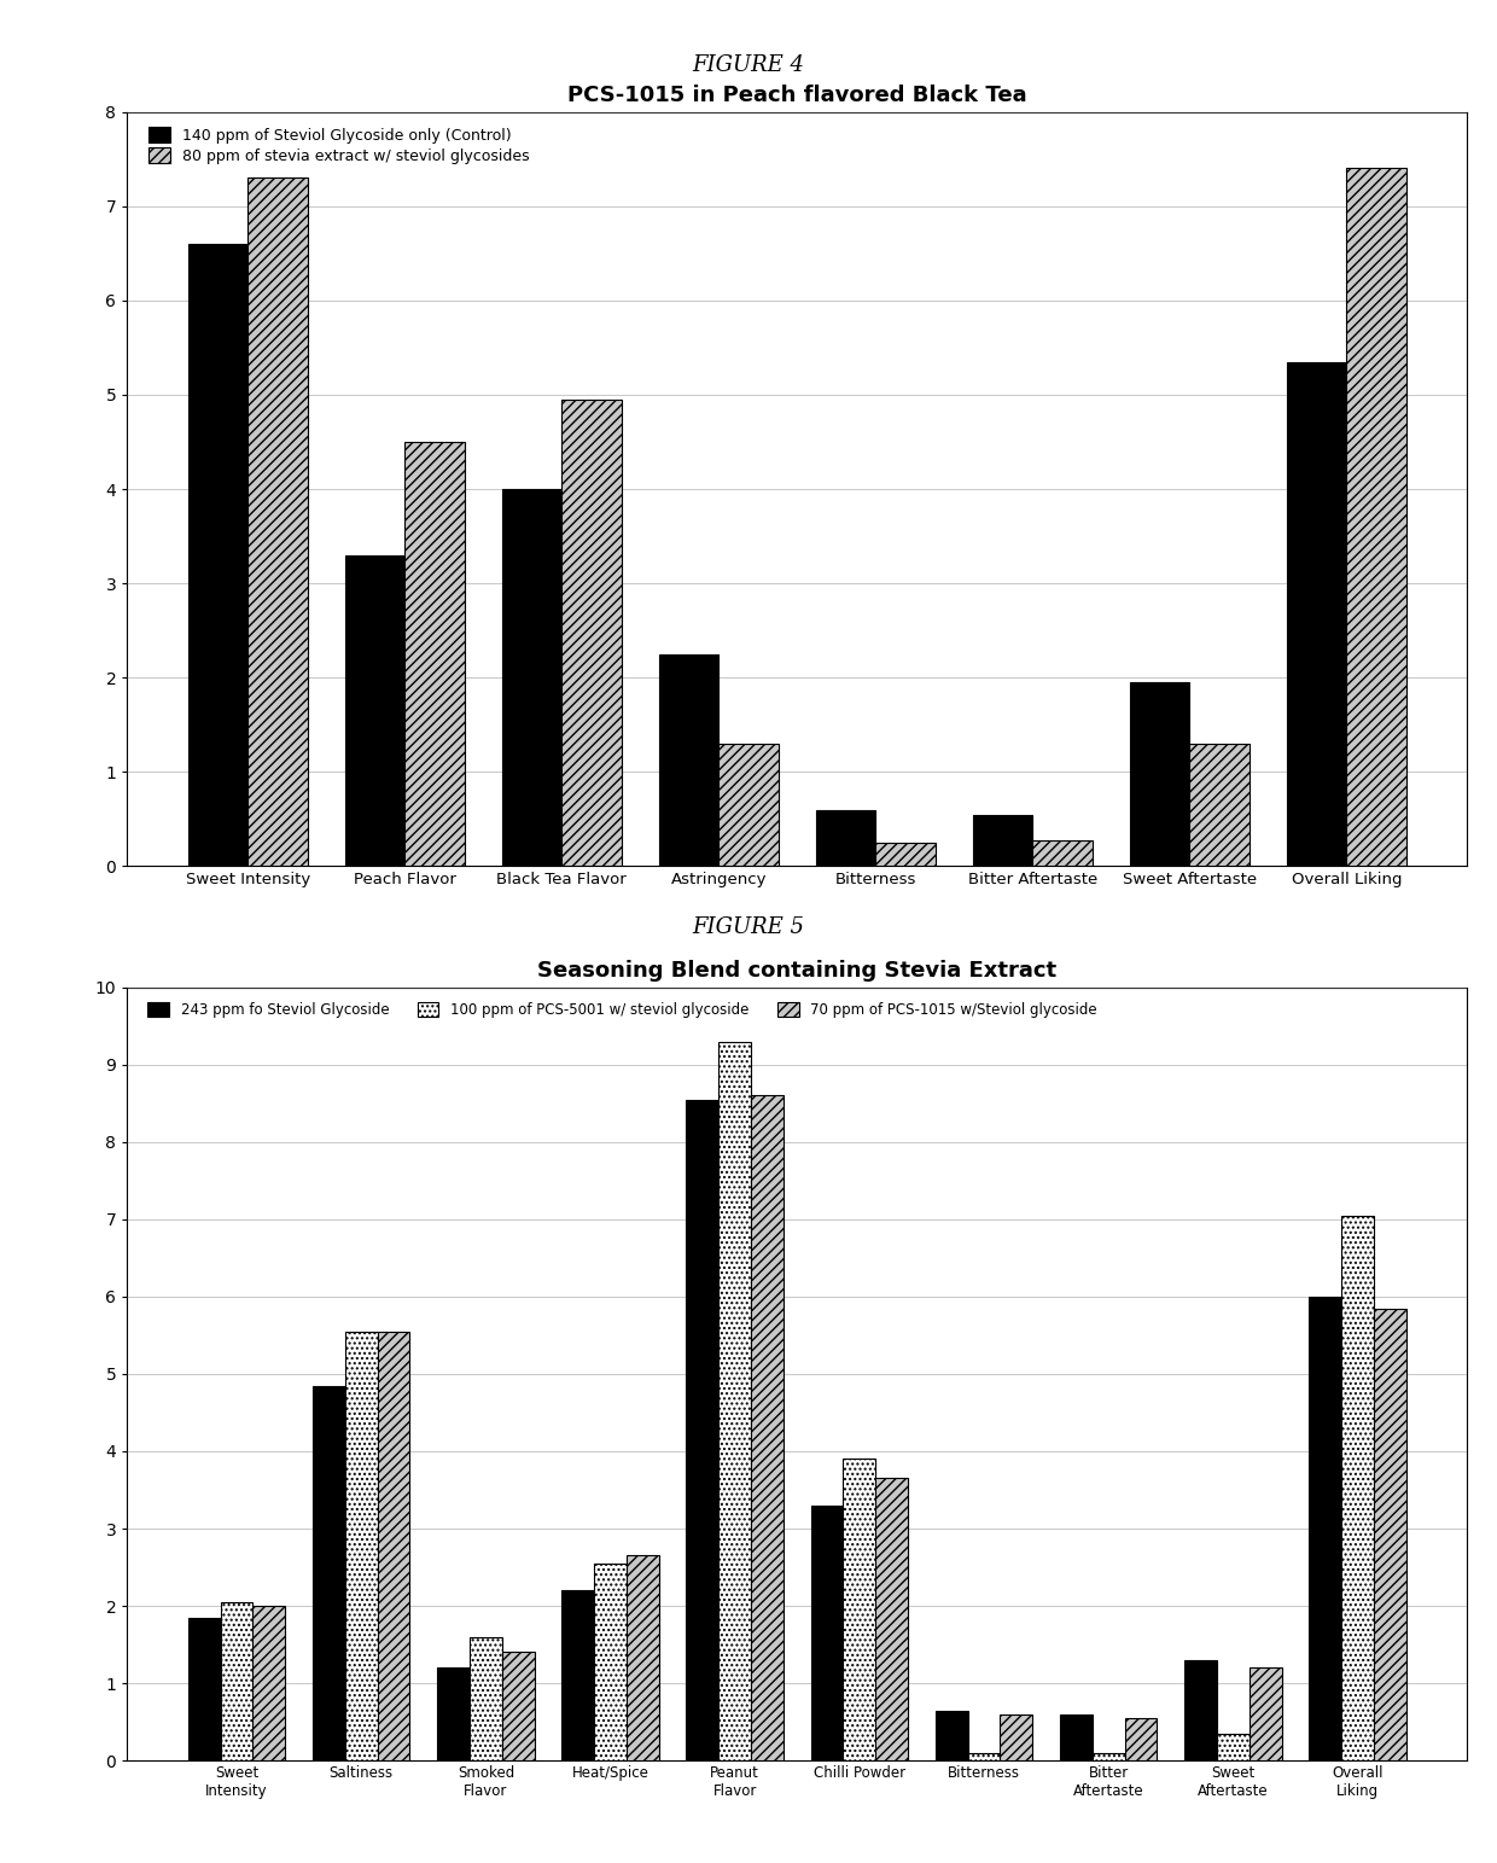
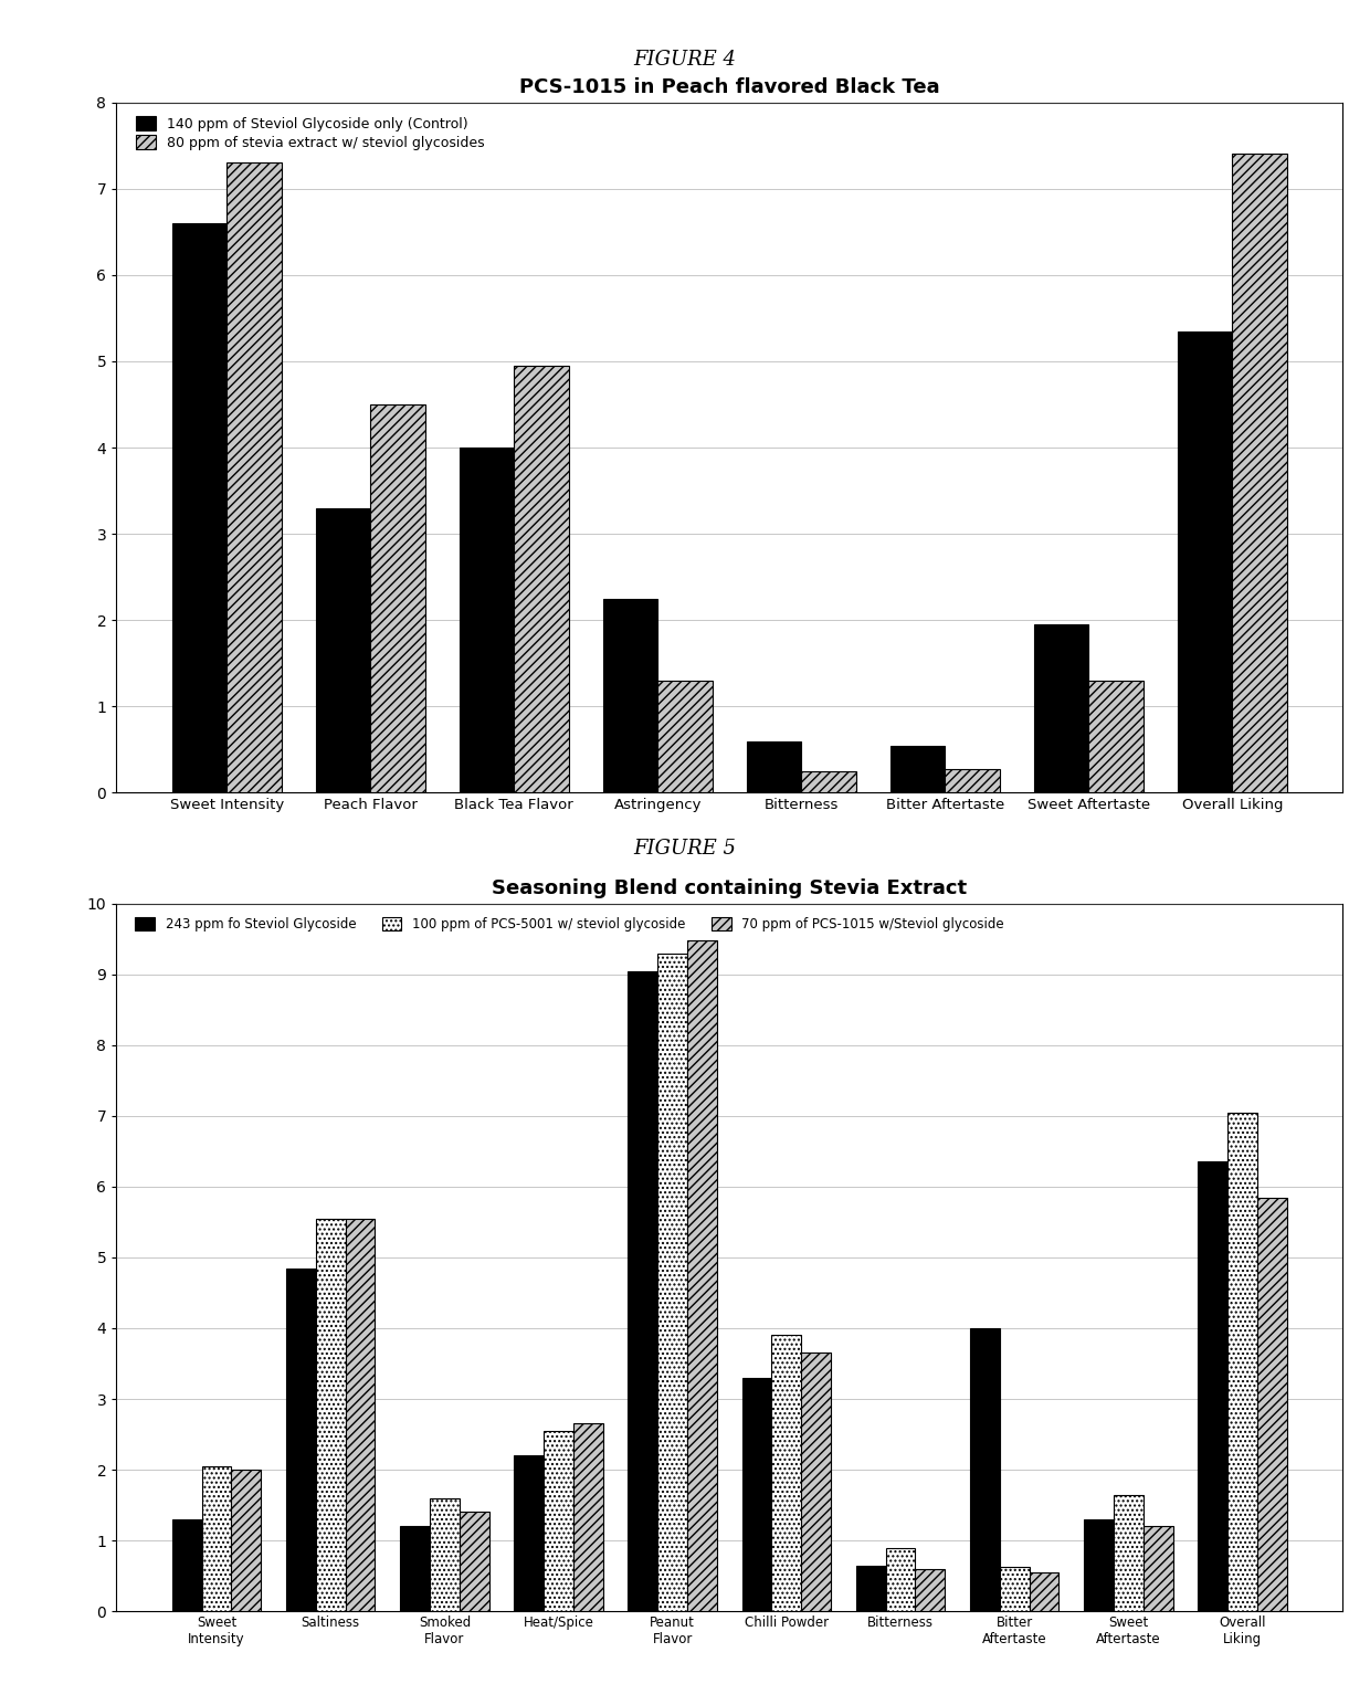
Seasoning Blend containing Stevia Extract/243 ppm fo Steviol Glycoside/Sweet Intensity: 1.85 -> 1.30
Seasoning Blend containing Stevia Extract/243 ppm fo Steviol Glycoside/Peanut Flavor: 8.55 -> 9.04
Seasoning Blend containing Stevia Extract/70 ppm of PCS-1015 w/Steviol glycoside/Peanut Flavor: 8.60 -> 9.48
Seasoning Blend containing Stevia Extract/100 ppm of PCS-5001 w/ steviol glycoside/Bitterness: 0.10 -> 0.90
Seasoning Blend containing Stevia Extract/243 ppm fo Steviol Glycoside/Bitter Aftertaste: 0.60 -> 4.00
Seasoning Blend containing Stevia Extract/100 ppm of PCS-5001 w/ steviol glycoside/Bitter Aftertaste: 0.10 -> 0.62
Seasoning Blend containing Stevia Extract/100 ppm of PCS-5001 w/ steviol glycoside/Sweet Aftertaste: 0.35 -> 1.64
Seasoning Blend containing Stevia Extract/243 ppm fo Steviol Glycoside/Overall Liking: 6.00 -> 6.36
